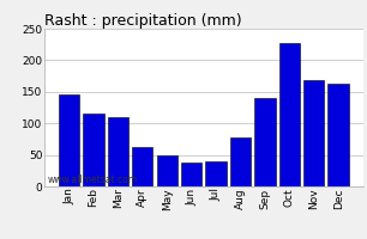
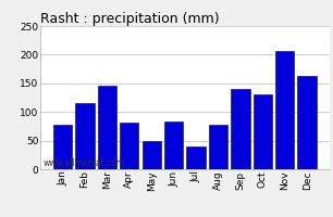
Jan: 145 -> 78
Mar: 110 -> 146
Apr: 62 -> 82
Jun: 37 -> 84
Oct: 228 -> 130
Nov: 168 -> 206
